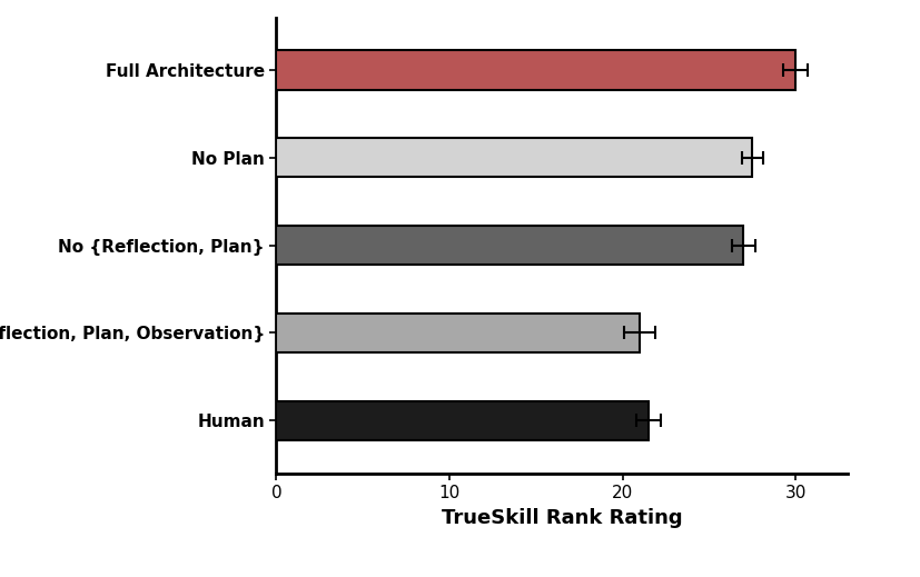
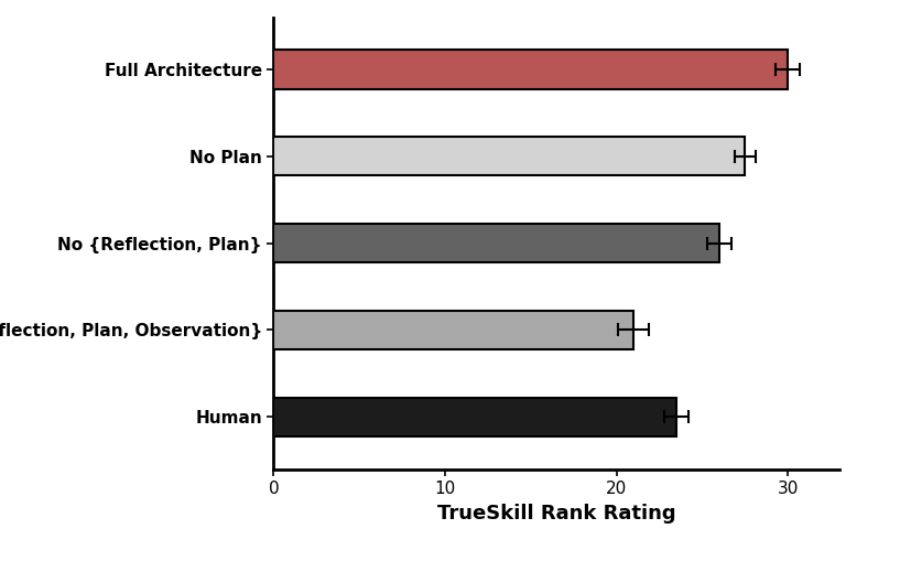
No {Reflection, Plan}: 27.0 -> 26.0
Human: 21.5 -> 23.5
